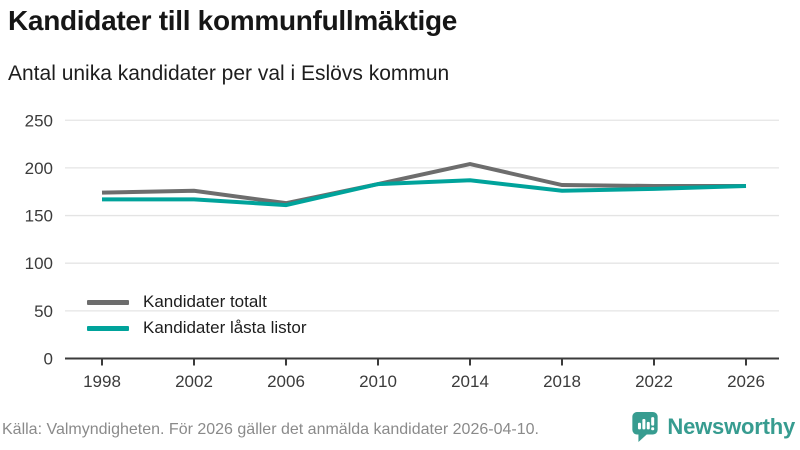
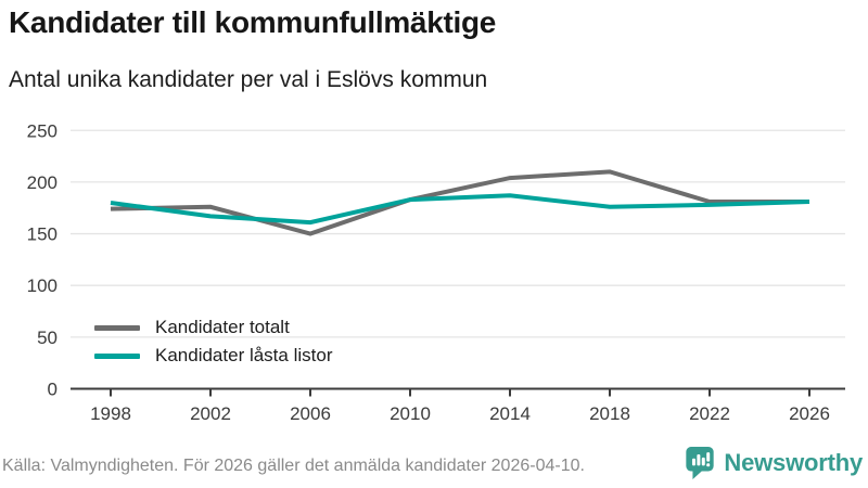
Kandidater låsta listor/1998: 170 -> 180
Kandidater totalt/2006: 160 -> 150
Kandidater totalt/2018: 180 -> 210
